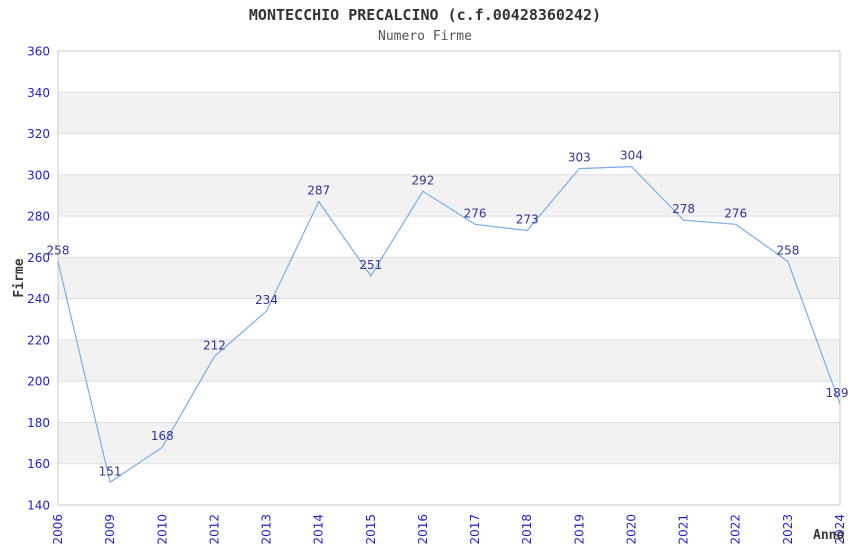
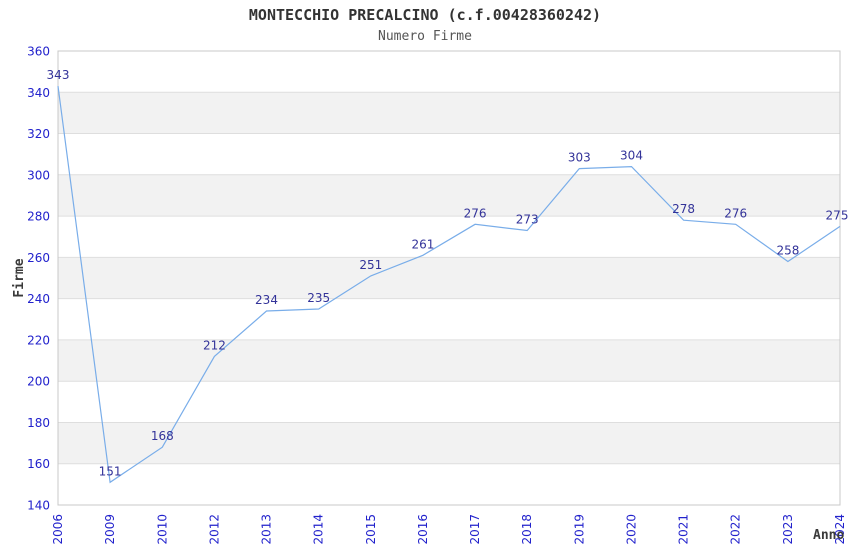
2006: 258 -> 343
2014: 287 -> 235
2016: 292 -> 261
2024: 189 -> 275
